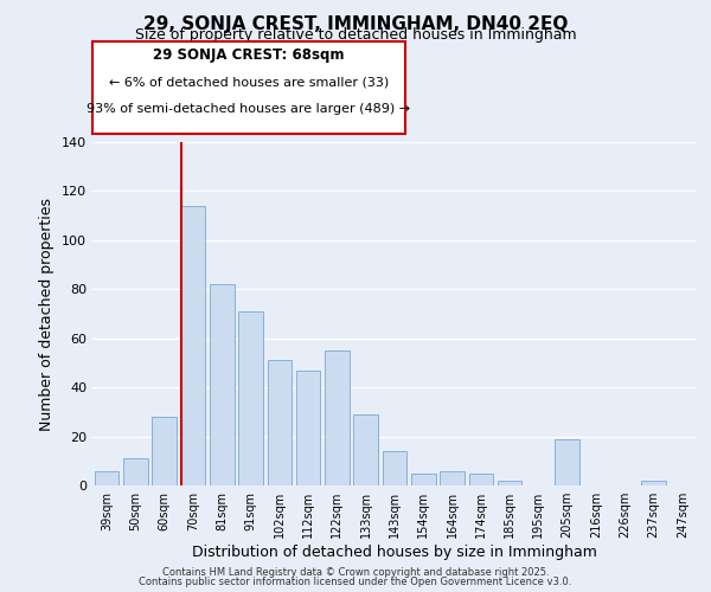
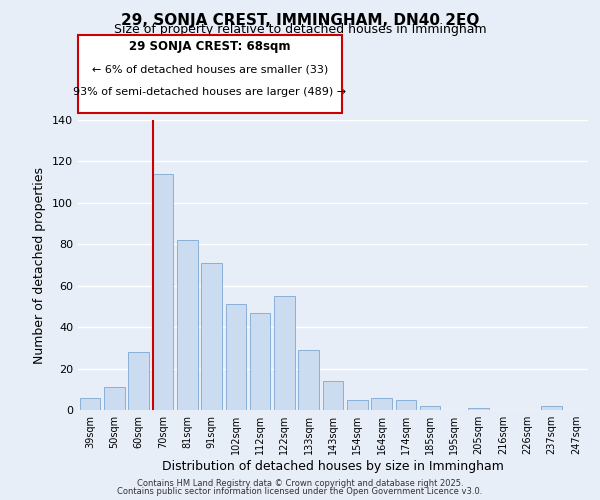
205sqm: 19 -> 1
